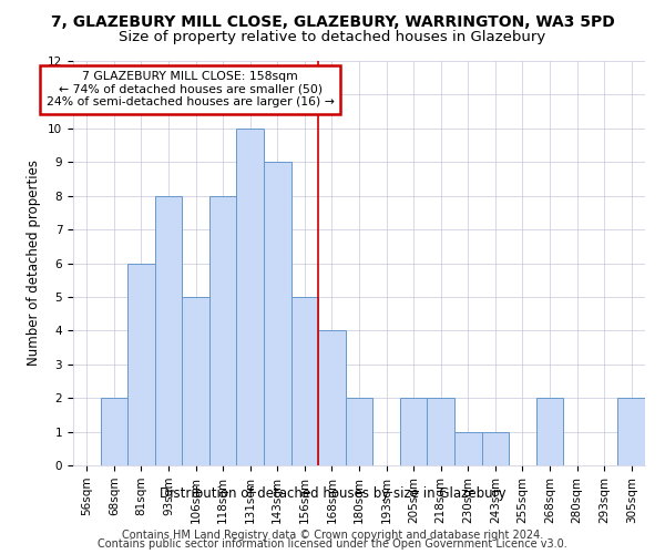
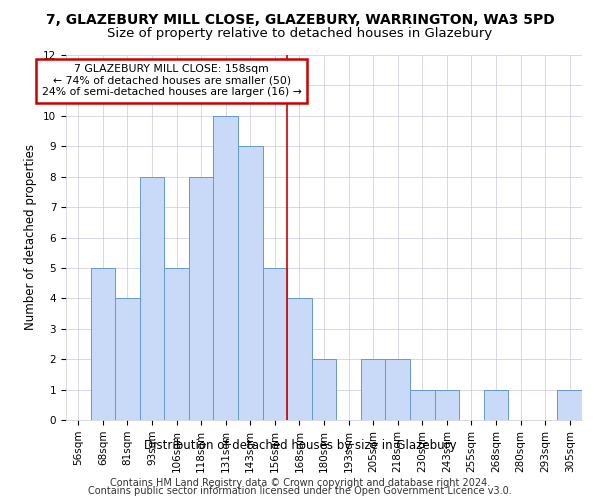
68sqm: 2 -> 5
81sqm: 6 -> 4
268sqm: 2 -> 1
305sqm: 2 -> 1
